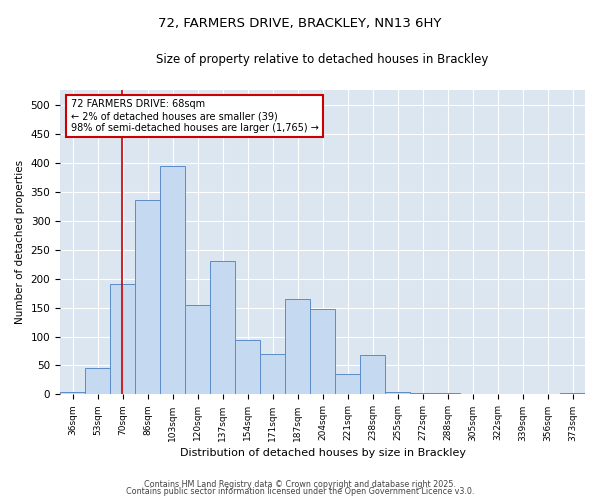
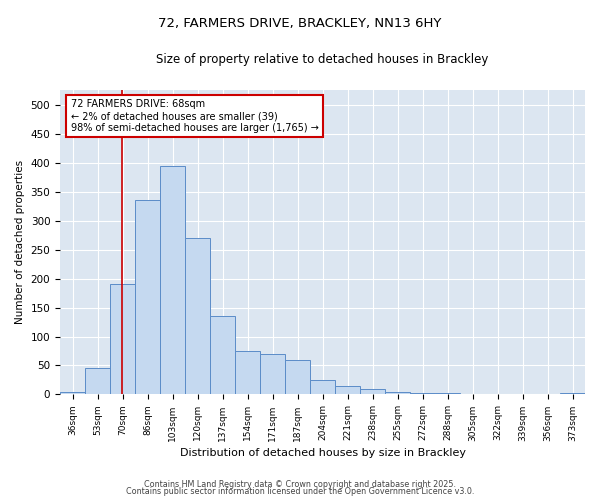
120sqm: 154 -> 270
137sqm: 230 -> 135
154sqm: 94 -> 75
187sqm: 164 -> 60
204sqm: 148 -> 25
221sqm: 36 -> 15
238sqm: 68 -> 10
